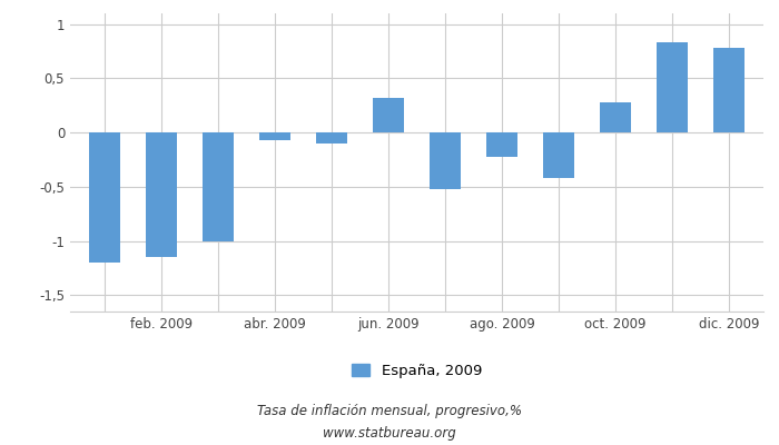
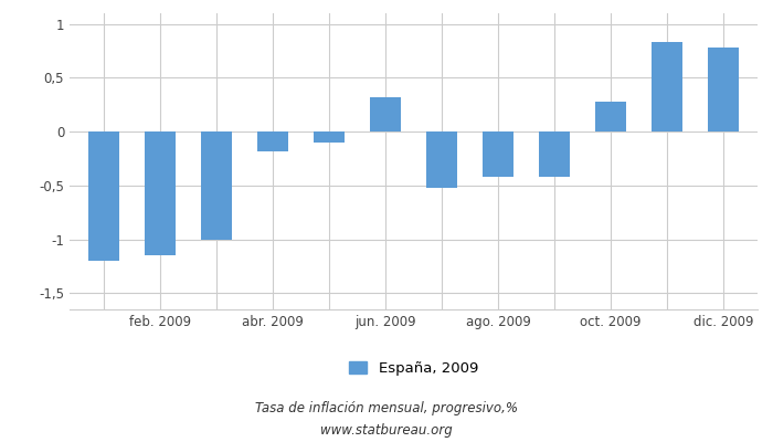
abr. 2009: -0,07 -> -0,18
ago. 2009: -0,22 -> -0,42
